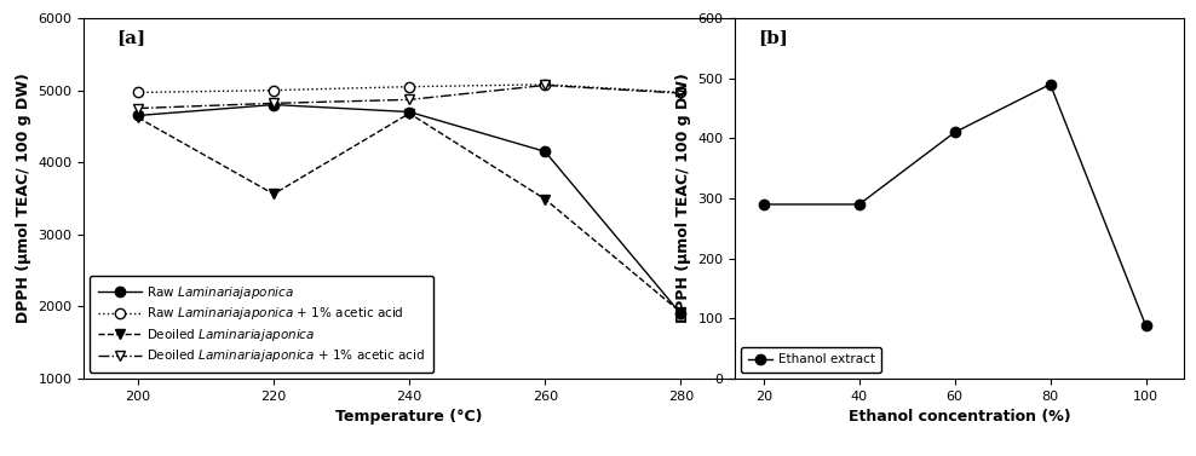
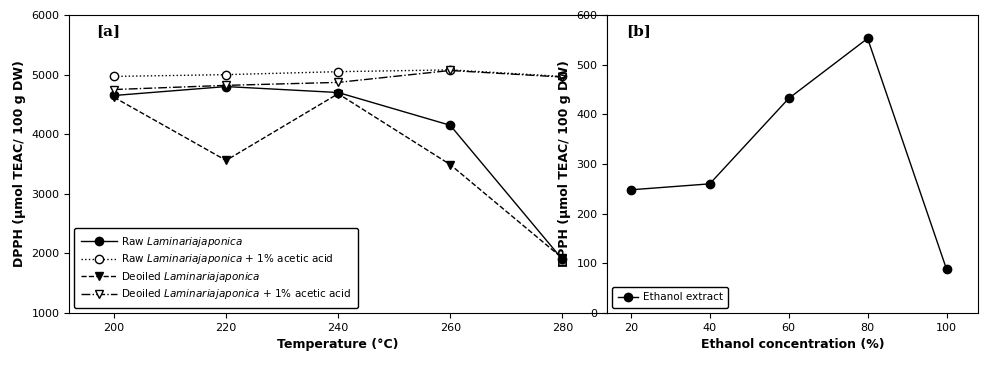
20: 290 -> 248
40: 290 -> 260
60: 410 -> 432
80: 490 -> 553
